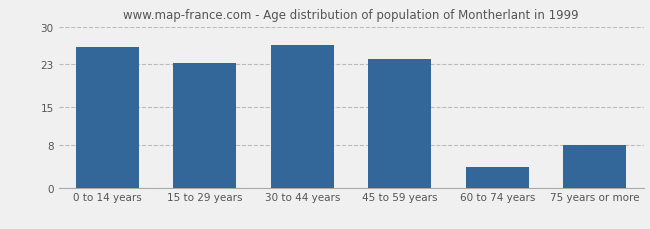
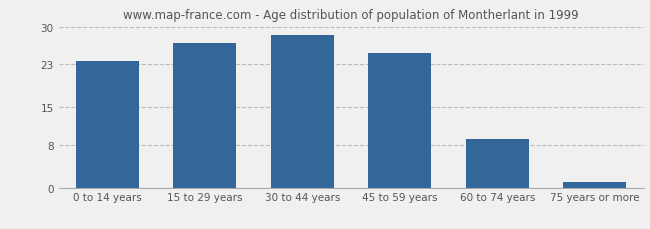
0 to 14 years: 26.2 -> 23.5
15 to 29 years: 23.2 -> 27.0
30 to 44 years: 26.6 -> 28.5
45 to 59 years: 24.0 -> 25.0
60 to 74 years: 3.8 -> 9.0
75 years or more: 8.0 -> 1.0
